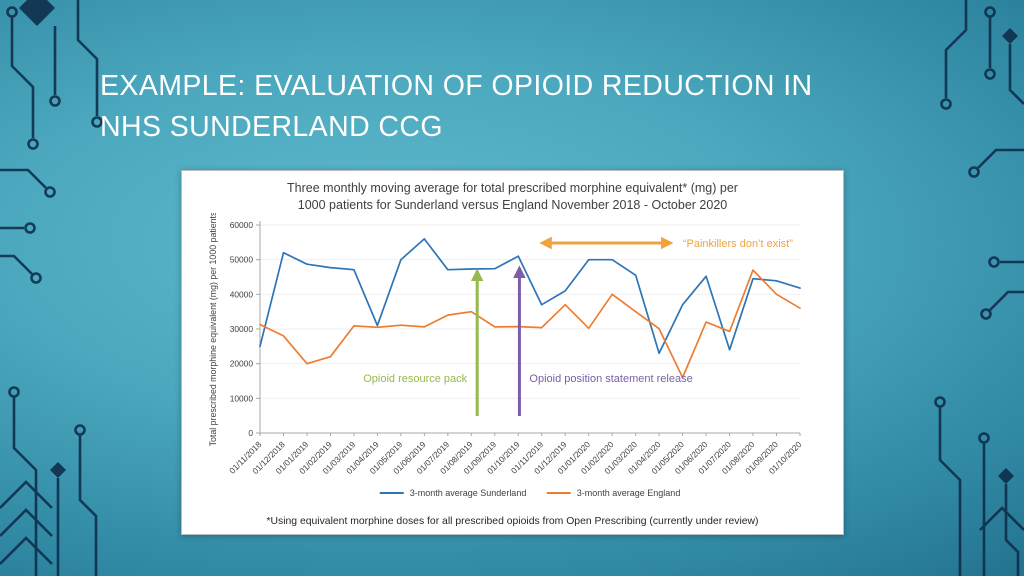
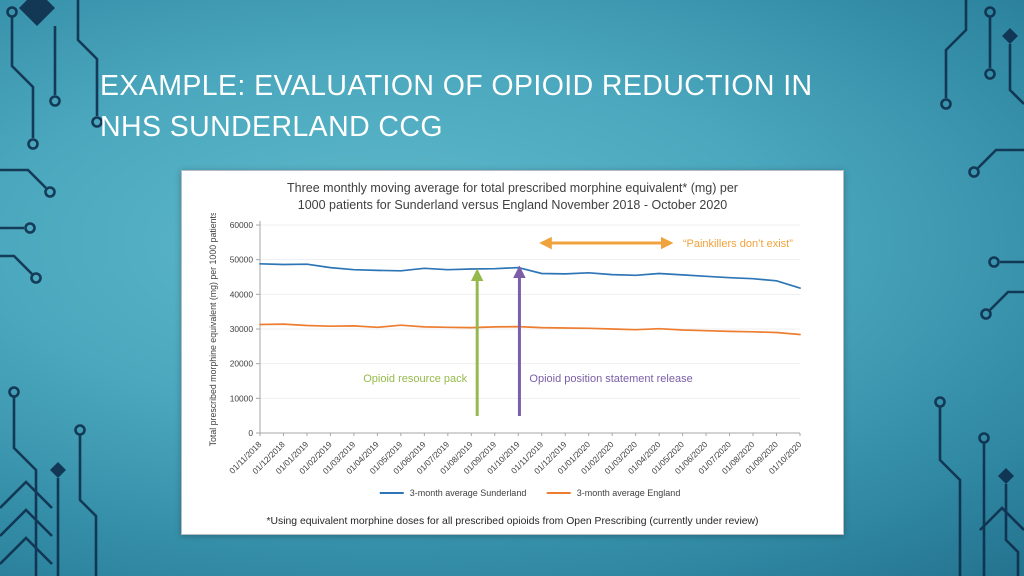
3-month average Sunderland/01/11/2018: 25000 -> 49000
3-month average Sunderland/01/12/2018: 52000 -> 49000
3-month average England/01/12/2018: 28000 -> 31000
3-month average England/01/01/2019: 20000 -> 31000
3-month average England/01/02/2019: 22000 -> 31000
3-month average Sunderland/01/04/2019: 31000 -> 47000
3-month average Sunderland/01/05/2019: 50000 -> 47000
3-month average Sunderland/01/06/2019: 56000 -> 48000
3-month average England/01/07/2019: 34000 -> 30000
3-month average England/01/08/2019: 35000 -> 30000
3-month average Sunderland/01/10/2019: 51000 -> 48000
3-month average Sunderland/01/11/2019: 37000 -> 46000
3-month average Sunderland/01/12/2019: 41000 -> 46000
3-month average England/01/12/2019: 37000 -> 30000
3-month average Sunderland/01/01/2020: 50000 -> 46000
3-month average Sunderland/01/02/2020: 50000 -> 46000
3-month average England/01/02/2020: 40000 -> 30000
3-month average England/01/03/2020: 35000 -> 30000
3-month average Sunderland/01/04/2020: 23000 -> 46000
3-month average Sunderland/01/05/2020: 37000 -> 46000
3-month average England/01/05/2020: 16000 -> 30000
3-month average England/01/06/2020: 32000 -> 30000
3-month average Sunderland/01/07/2020: 24000 -> 45000
3-month average England/01/08/2020: 47000 -> 29000
3-month average England/01/09/2020: 40000 -> 29000
3-month average England/01/10/2020: 36000 -> 28000
